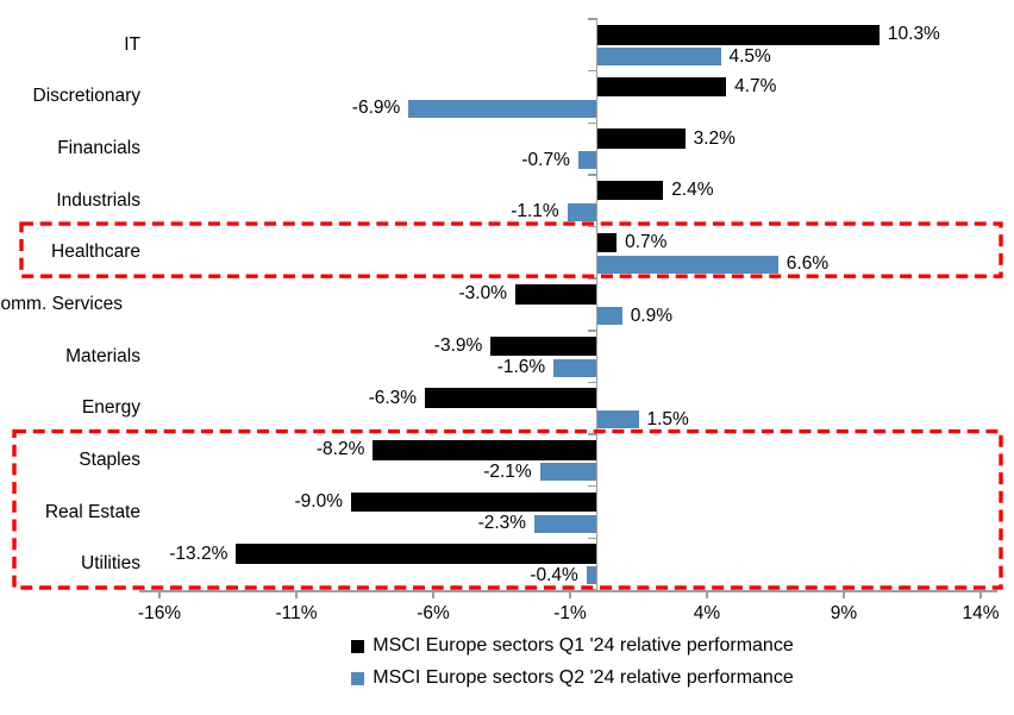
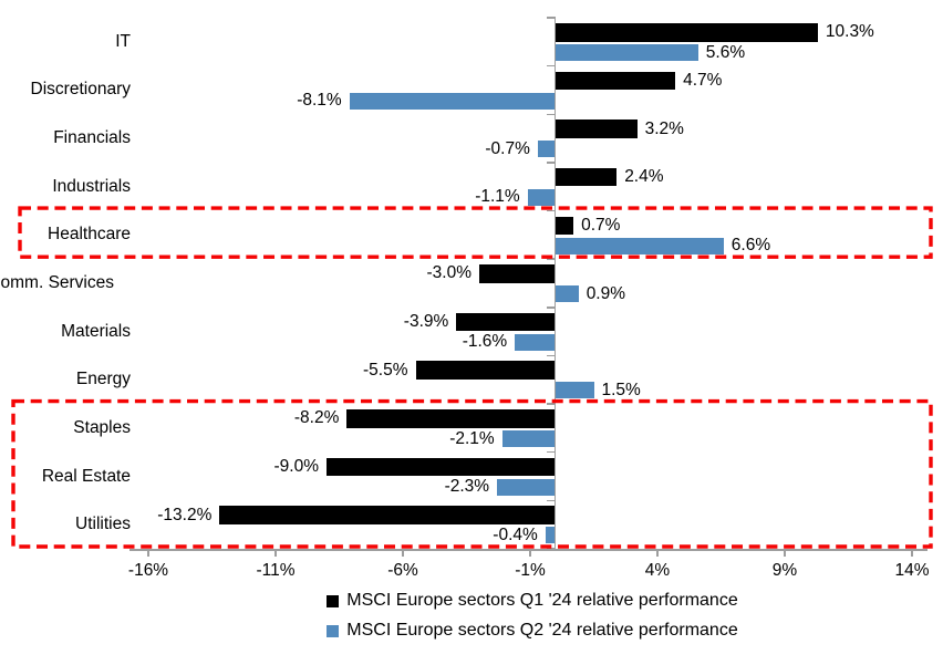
MSCI Europe sectors Q2 '24 relative performance/IT: 4.5% -> 5.6%
MSCI Europe sectors Q2 '24 relative performance/Discretionary: -6.9% -> -8.1%
MSCI Europe sectors Q1 '24 relative performance/Energy: -6.3% -> -5.5%
